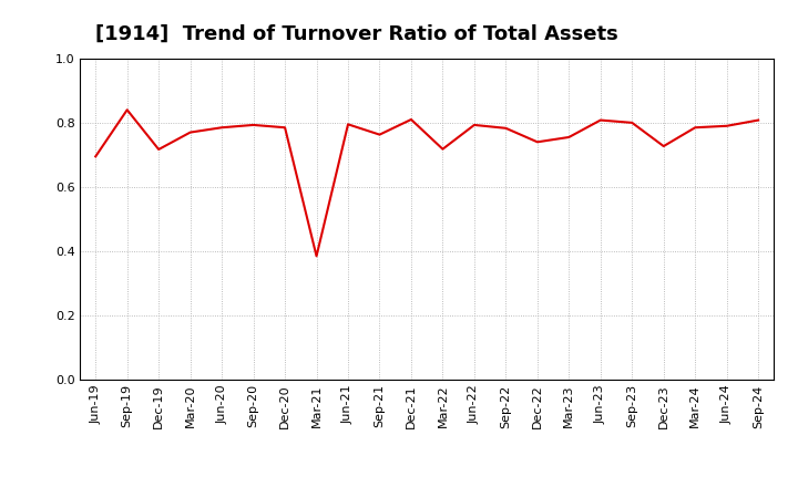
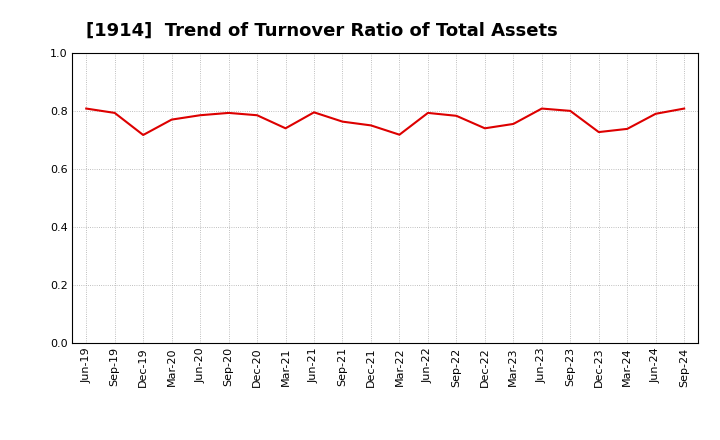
Jun-19: 0.695 -> 0.808
Sep-19: 0.840 -> 0.793
Mar-21: 0.385 -> 0.740
Dec-21: 0.810 -> 0.750
Mar-24: 0.785 -> 0.738
